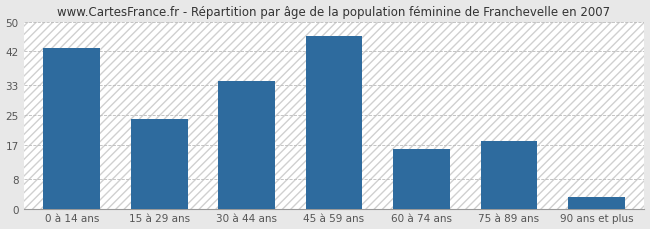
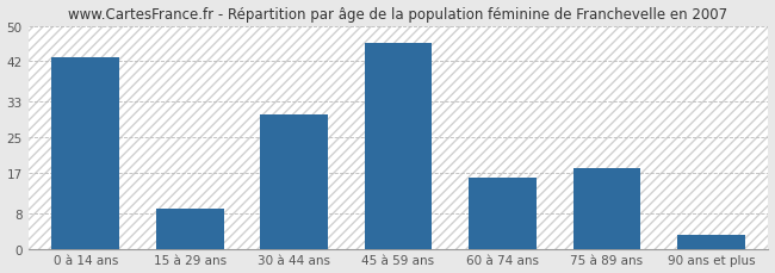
15 à 29 ans: 24 -> 9
30 à 44 ans: 34 -> 30
